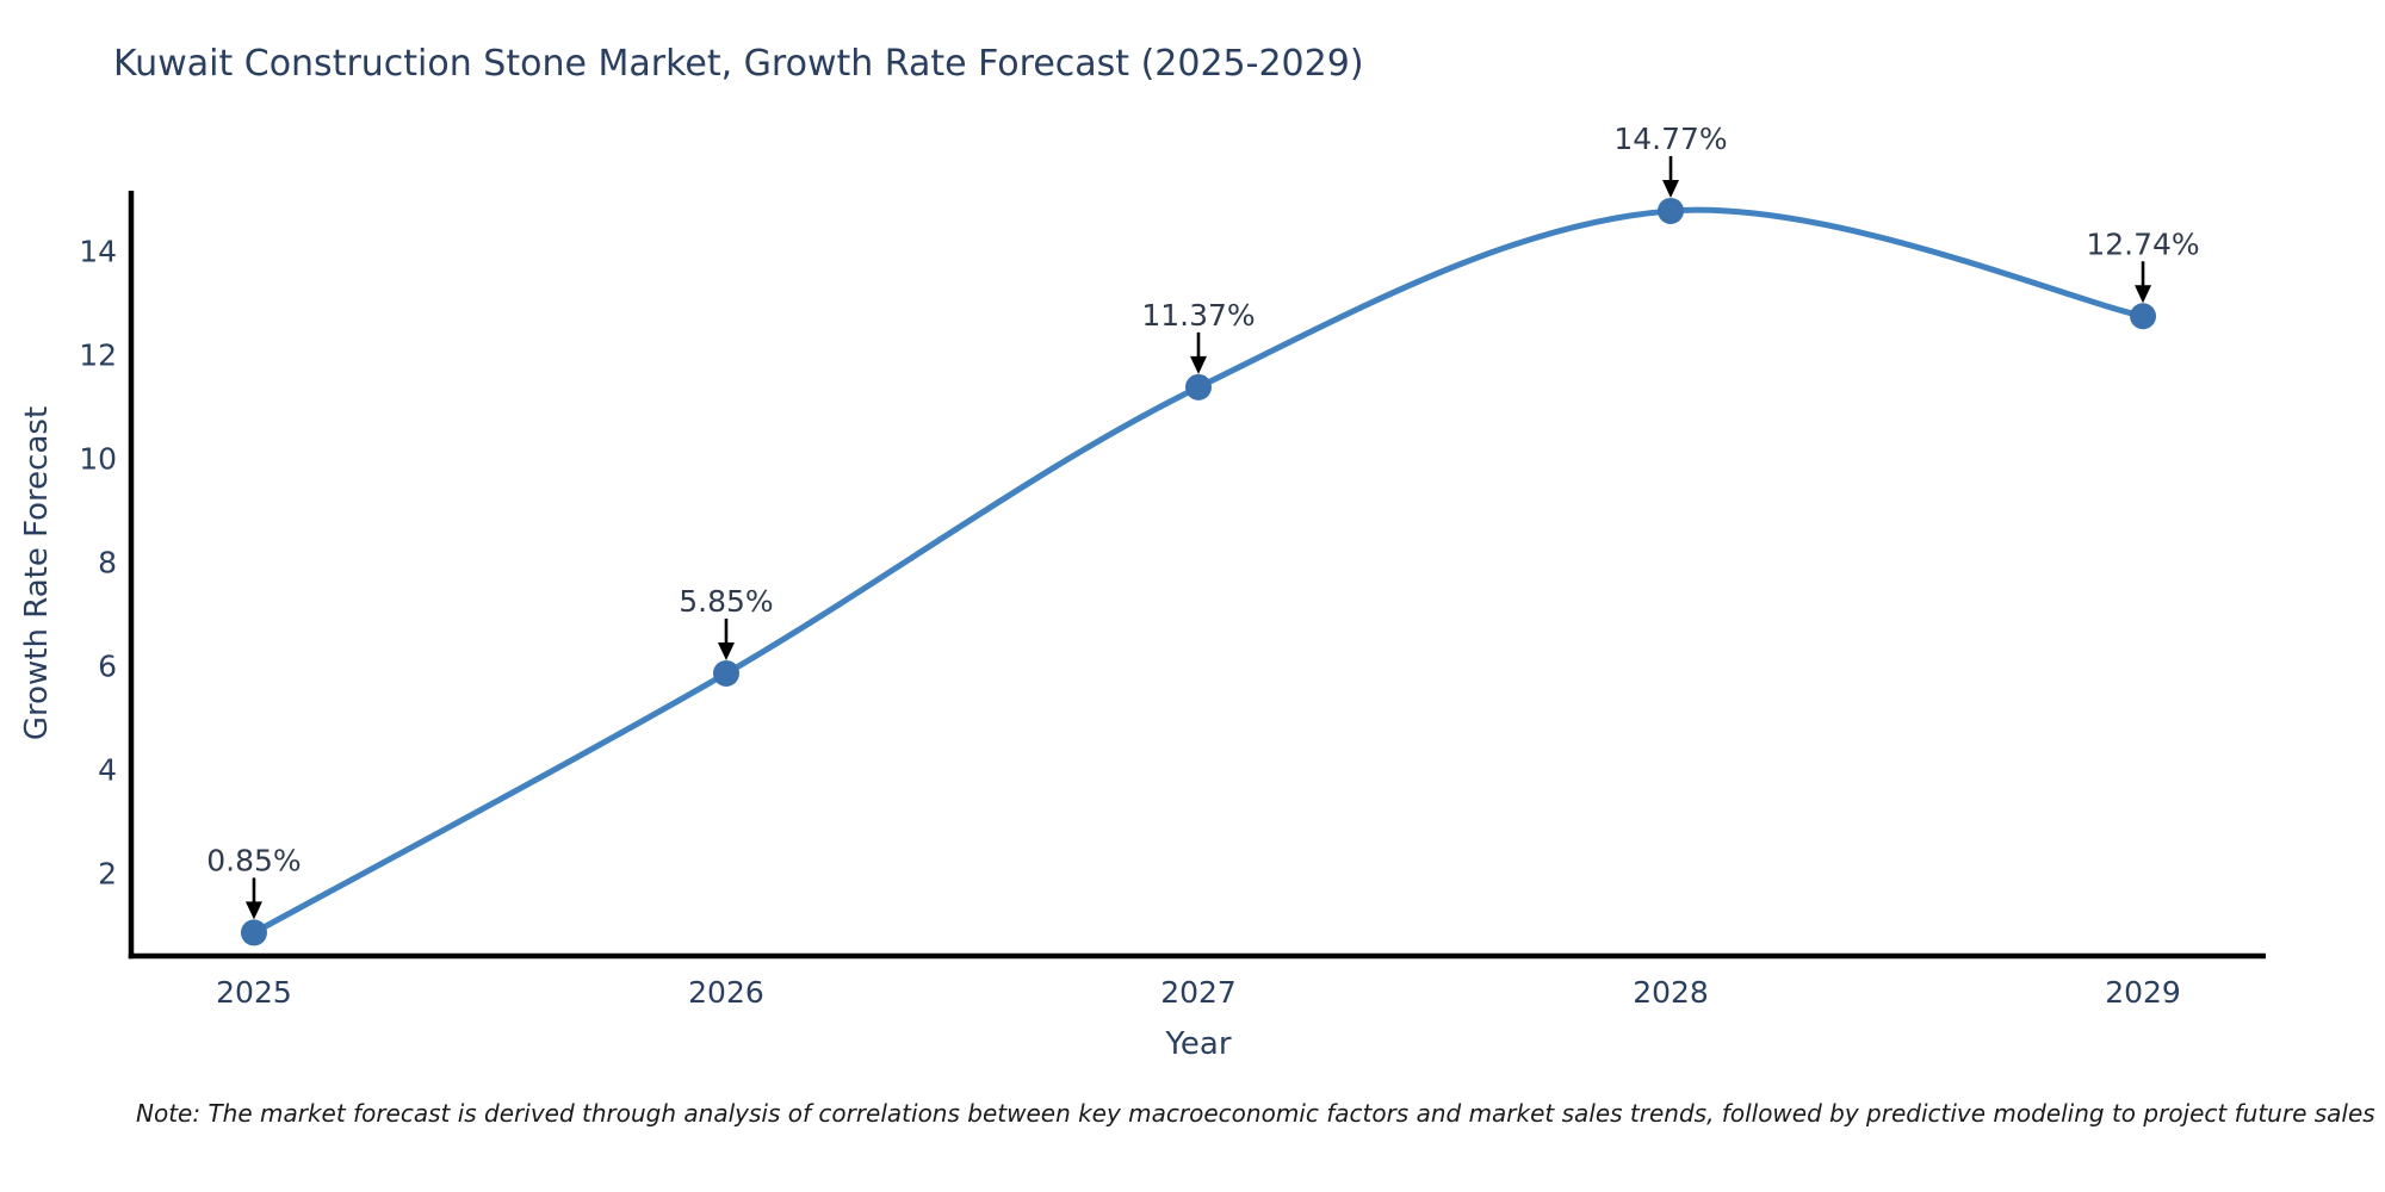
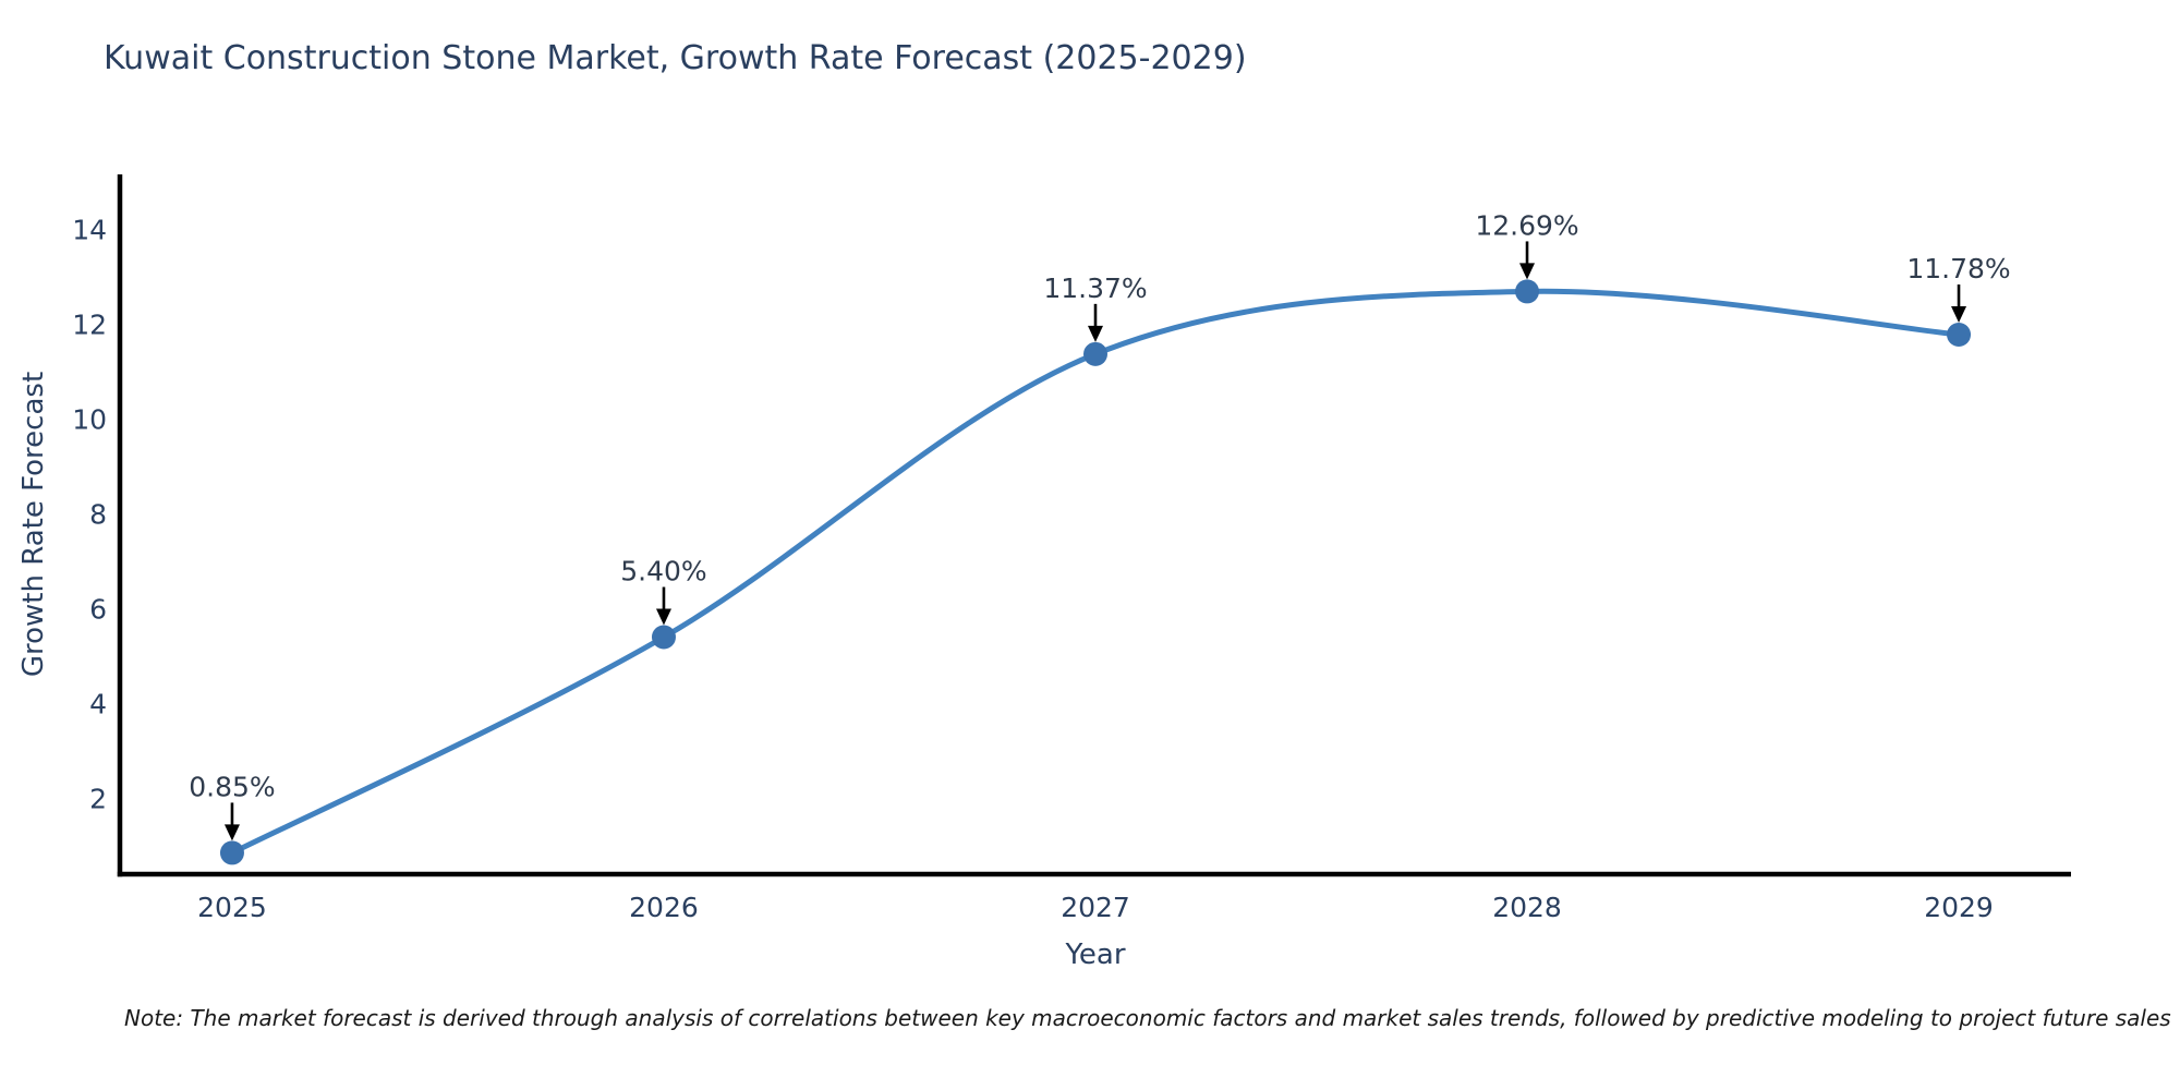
2026: 5.85% -> 5.40%
2028: 14.77% -> 12.69%
2029: 12.74% -> 11.78%
